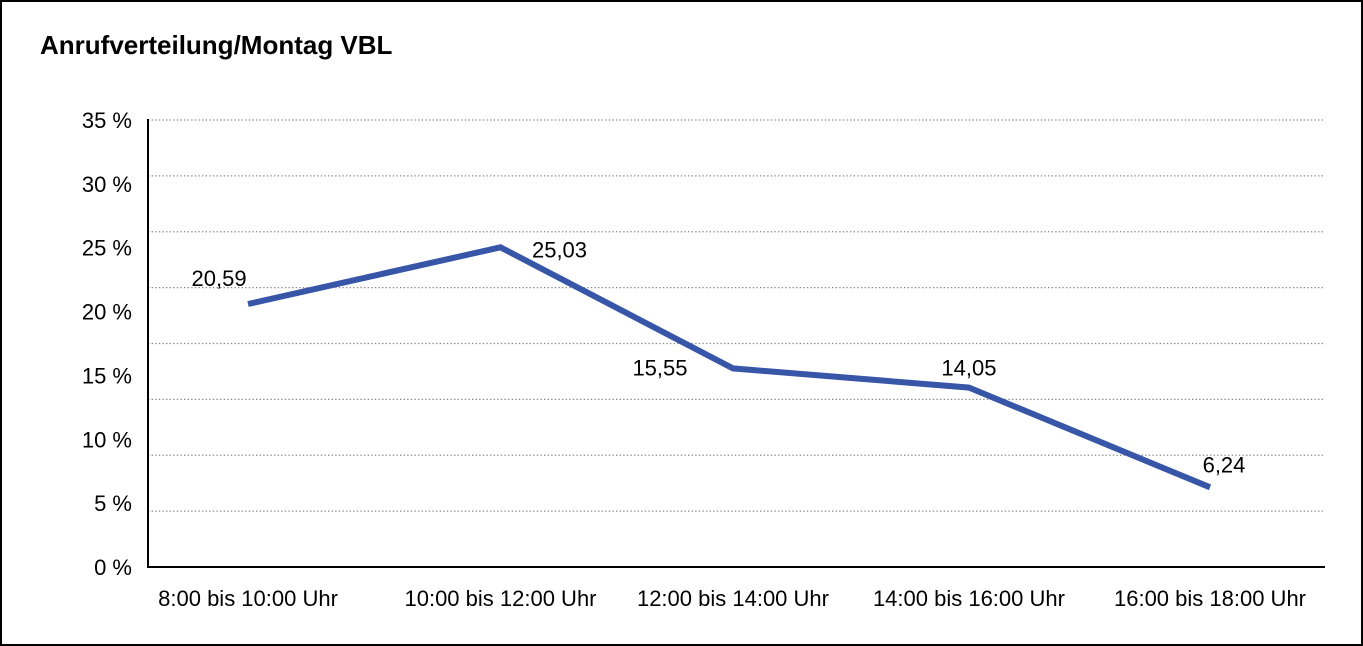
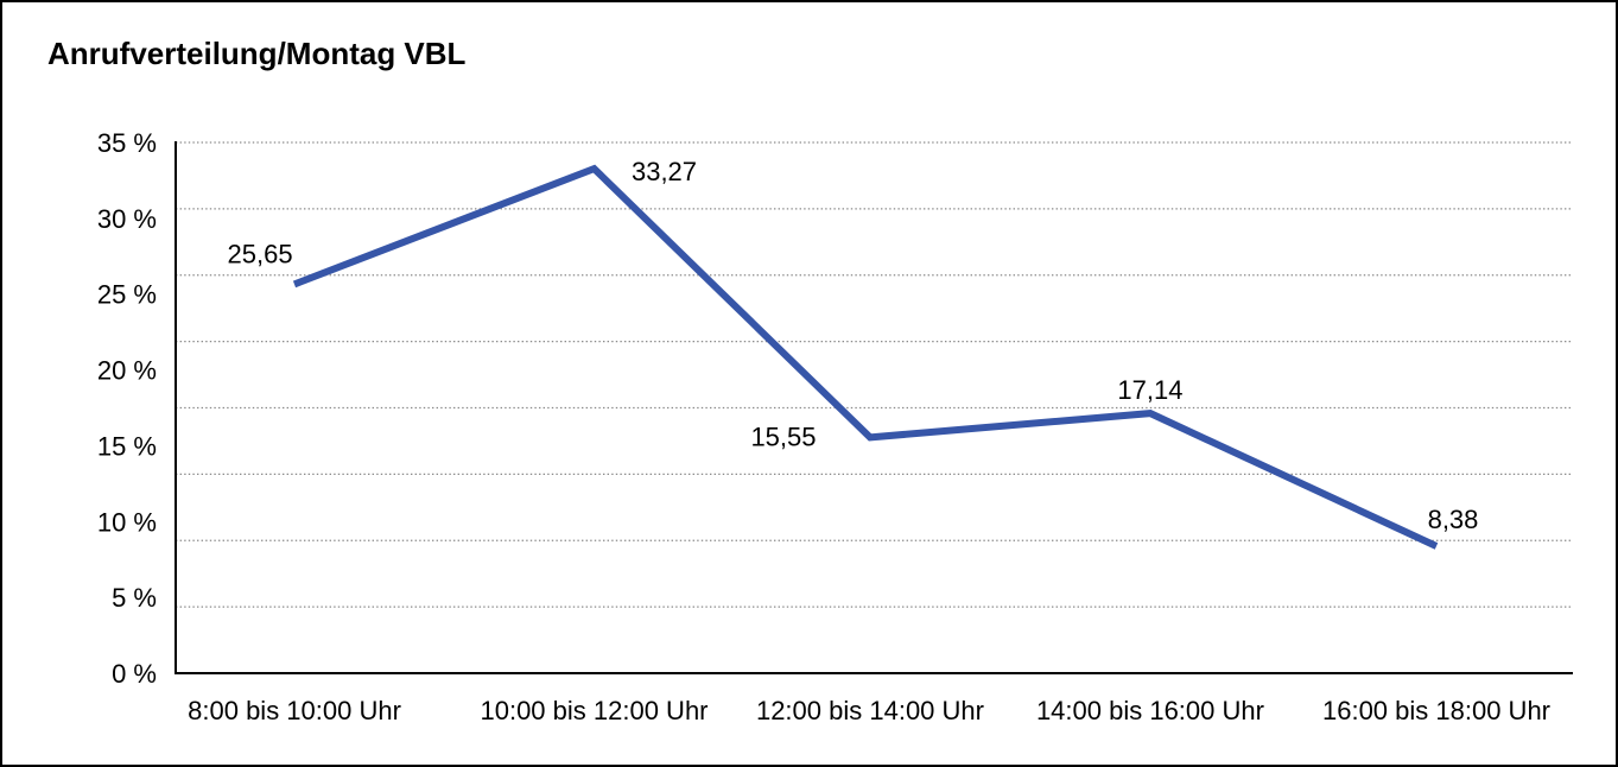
8:00 bis 10:00 Uhr: 20,59 -> 25,65
10:00 bis 12:00 Uhr: 25,03 -> 33,27
14:00 bis 16:00 Uhr: 14,05 -> 17,14
16:00 bis 18:00 Uhr: 6,24 -> 8,38
